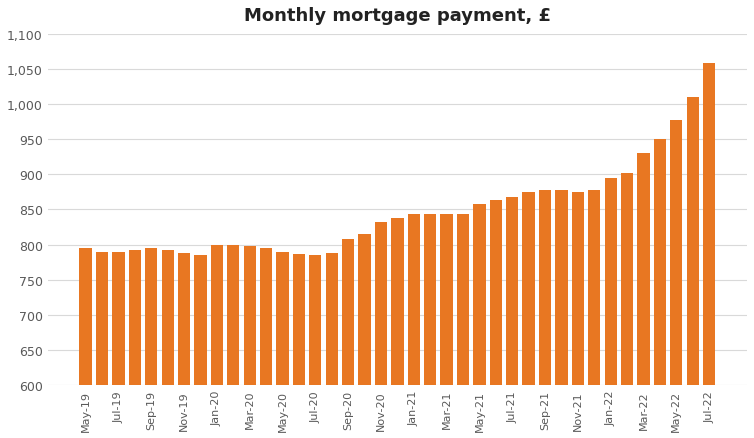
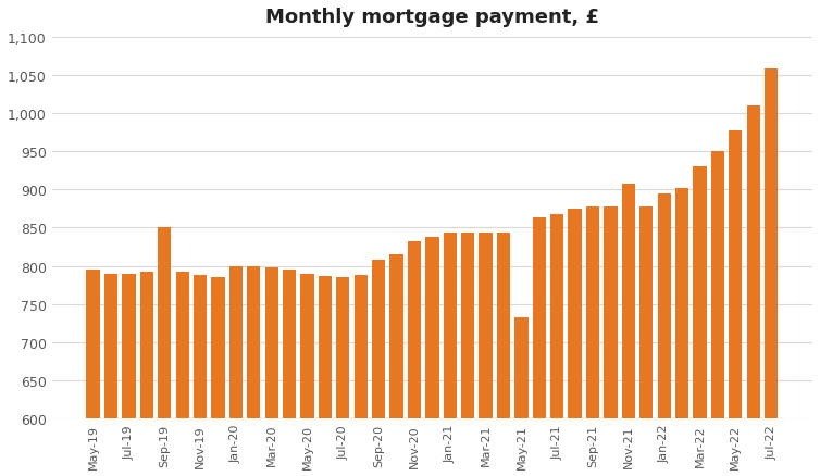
Sep-19: 795 -> 850
May-21: 858 -> 732
Nov-21: 875 -> 908
